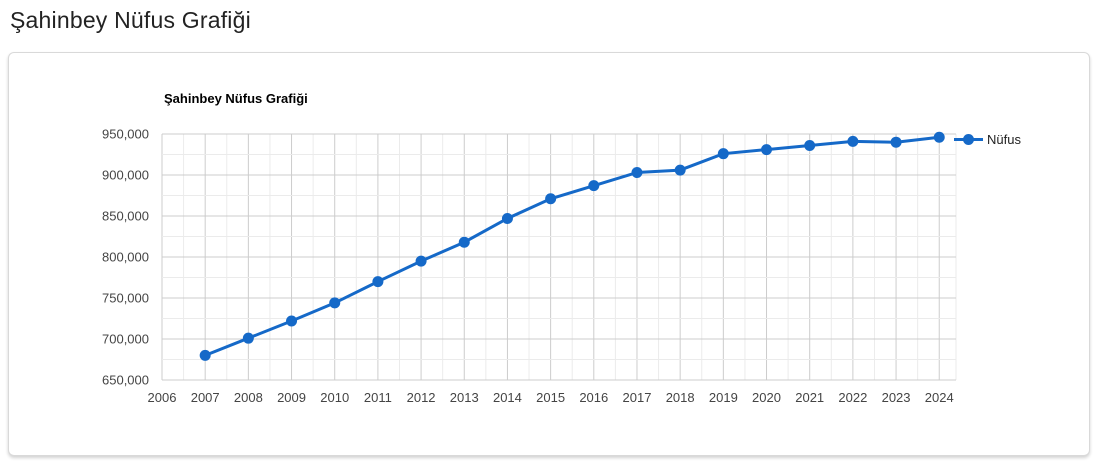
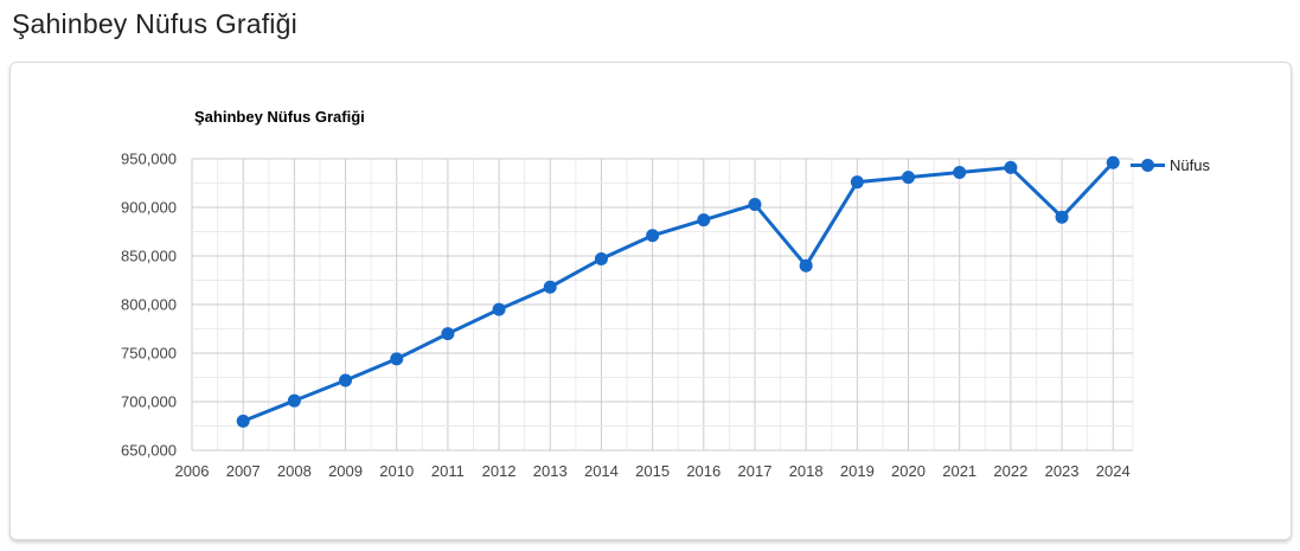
2018: 910000 -> 840000
2023: 940000 -> 890000
